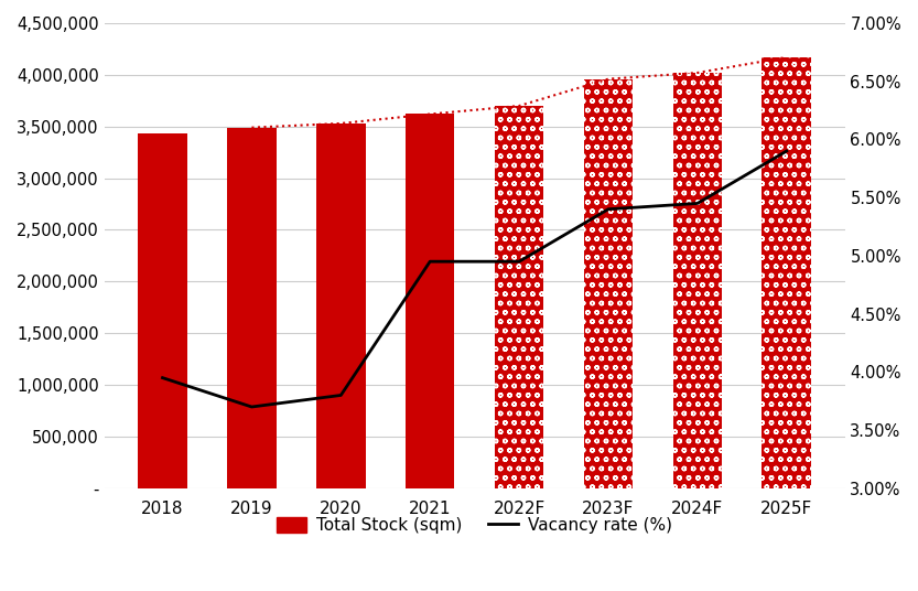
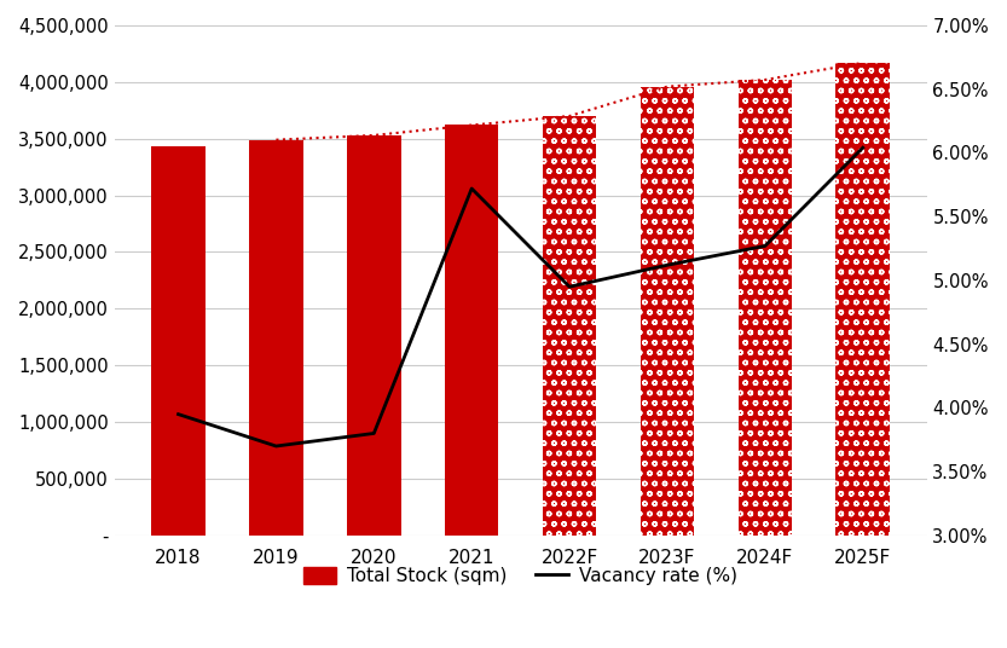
Vacancy rate (%)/2021: 4.95% -> 5.72%
Vacancy rate (%)/2023F: 5.40% -> 5.12%
Vacancy rate (%)/2024F: 5.45% -> 5.27%
Vacancy rate (%)/2025F: 5.90% -> 6.04%
